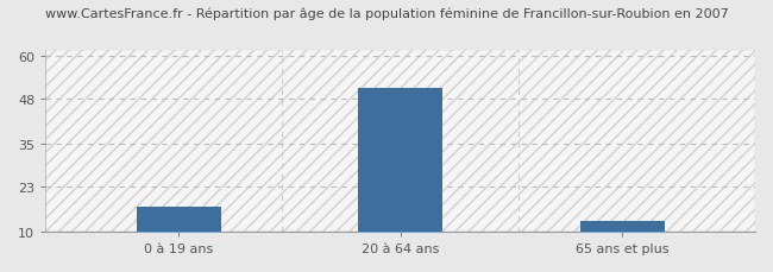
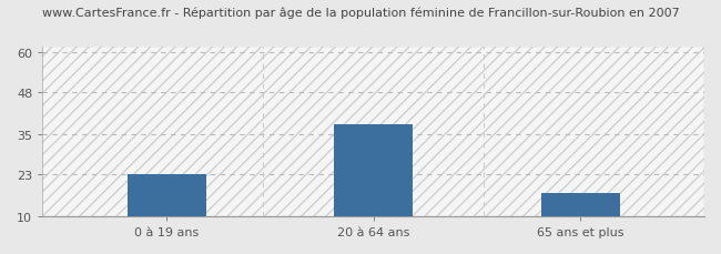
0 à 19 ans: 17 -> 23
20 à 64 ans: 51 -> 38
65 ans et plus: 13 -> 17
